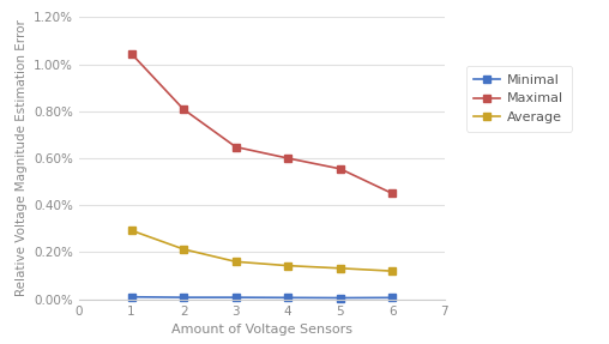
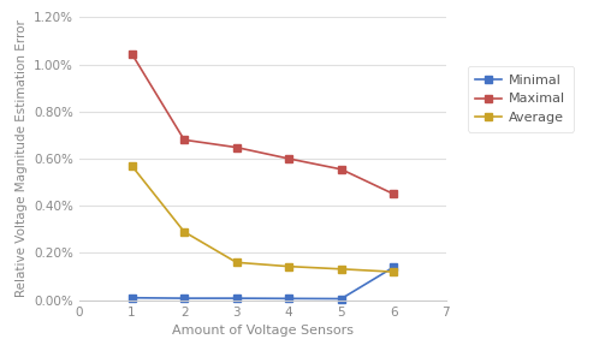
Average/1: 0.29% -> 0.57%
Maximal/2: 0.81% -> 0.68%
Average/2: 0.21% -> 0.29%
Minimal/6: 0.01% -> 0.14%
